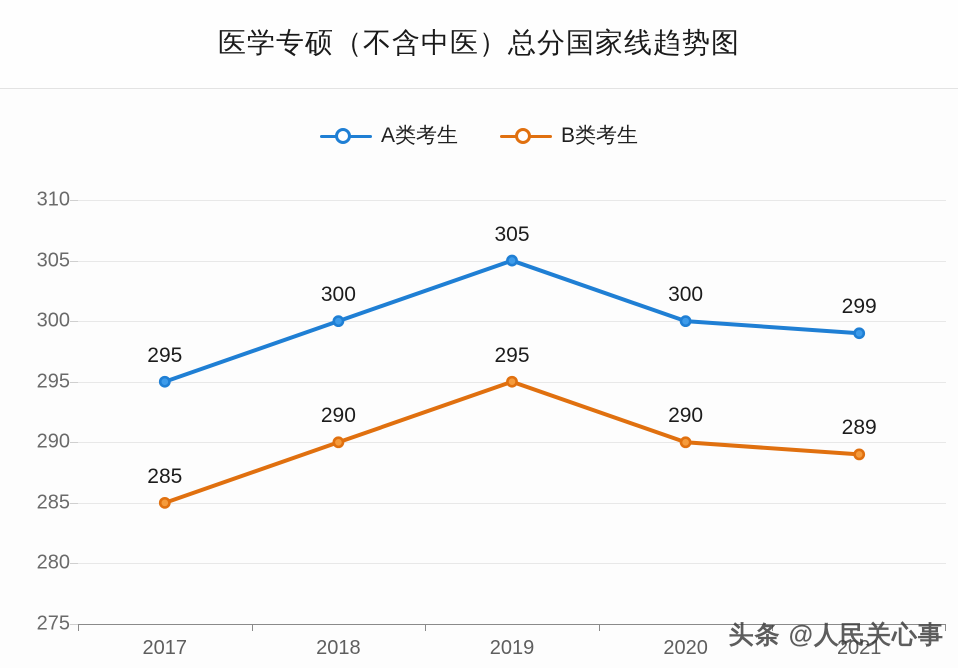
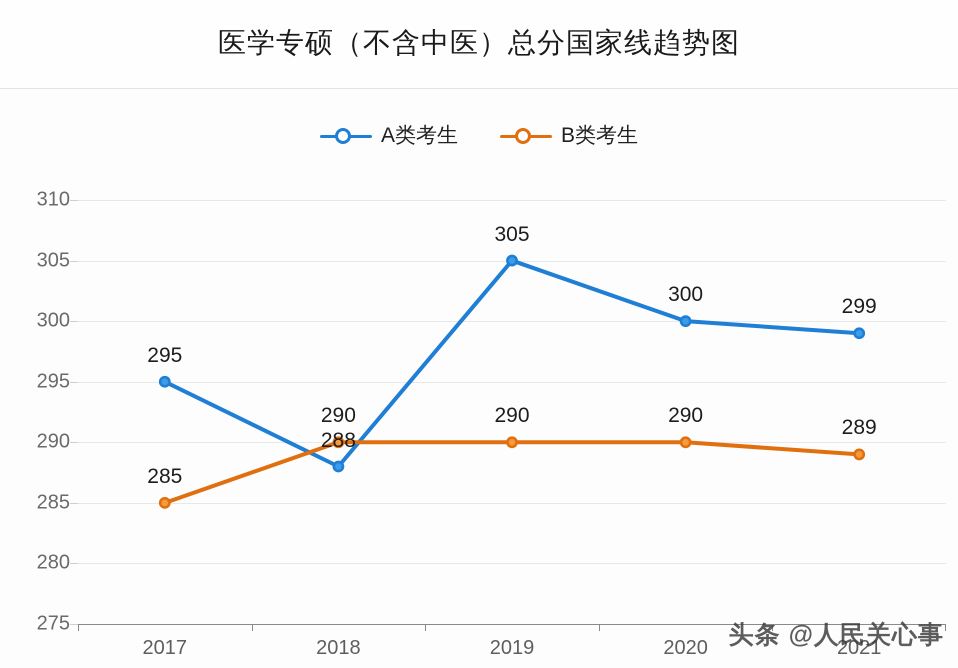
A类考生/2018: 300 -> 288
B类考生/2019: 295 -> 290
